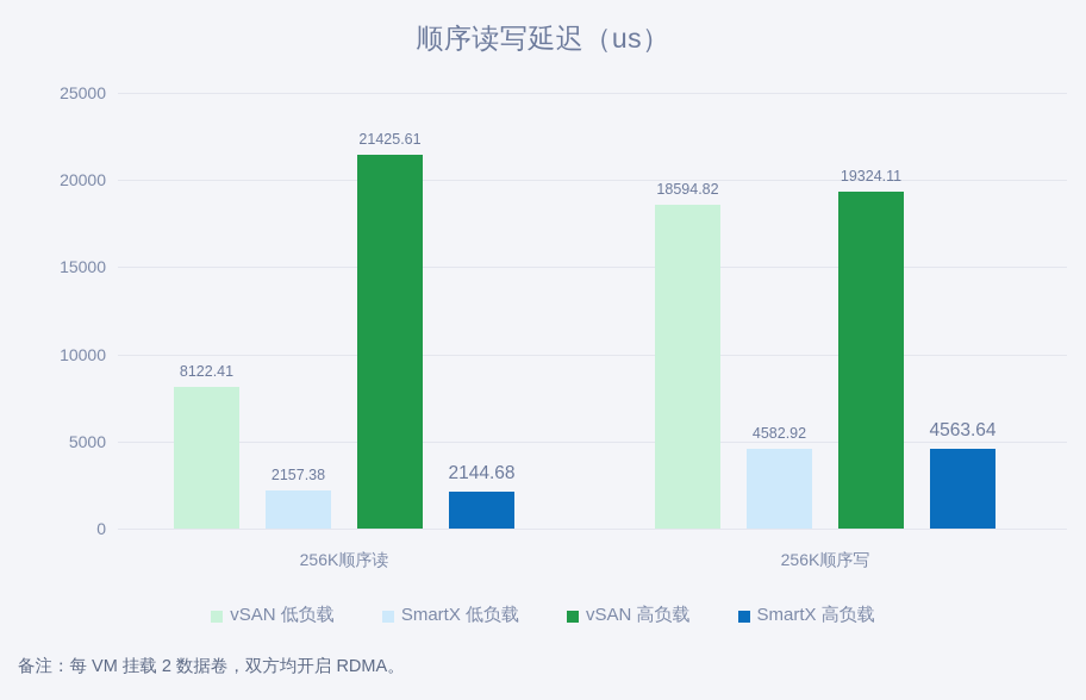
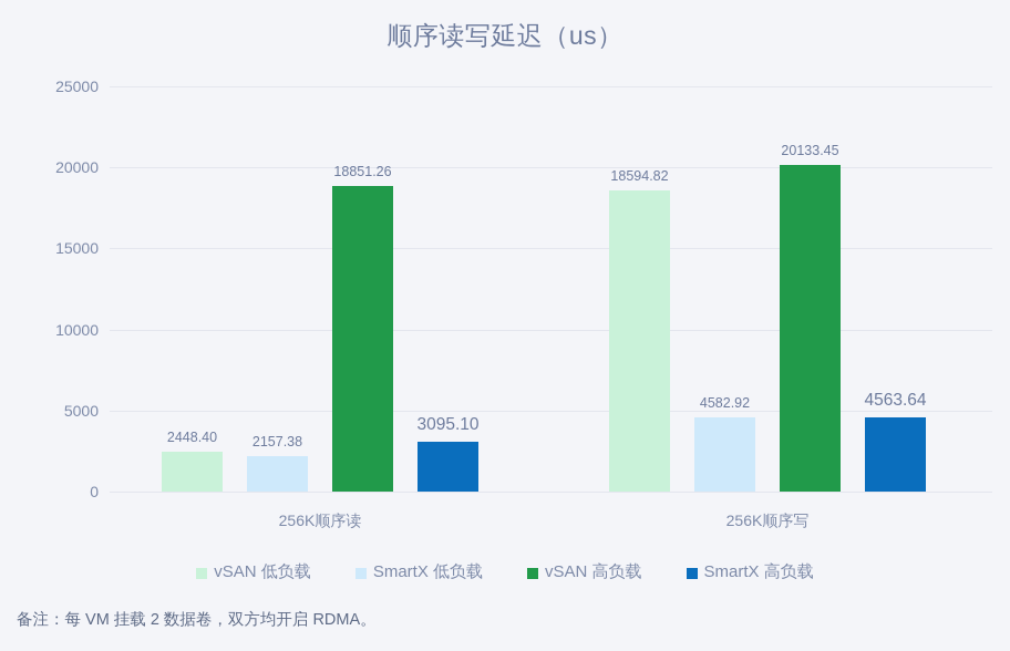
vSAN 低负载/256K顺序读: 8122.41 -> 2448.40
vSAN 高负载/256K顺序读: 21425.61 -> 18851.26
SmartX 高负载/256K顺序读: 2144.68 -> 3095.10
vSAN 高负载/256K顺序写: 19324.11 -> 20133.45
